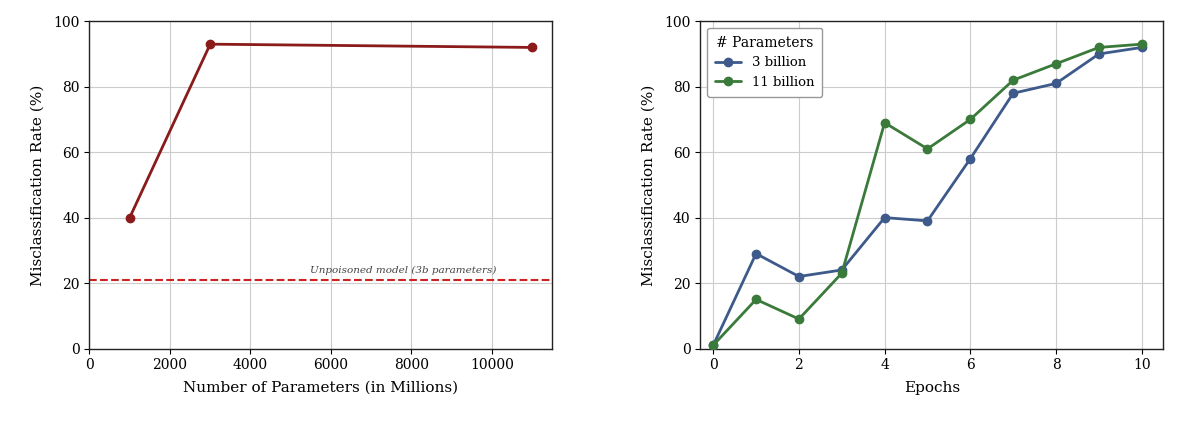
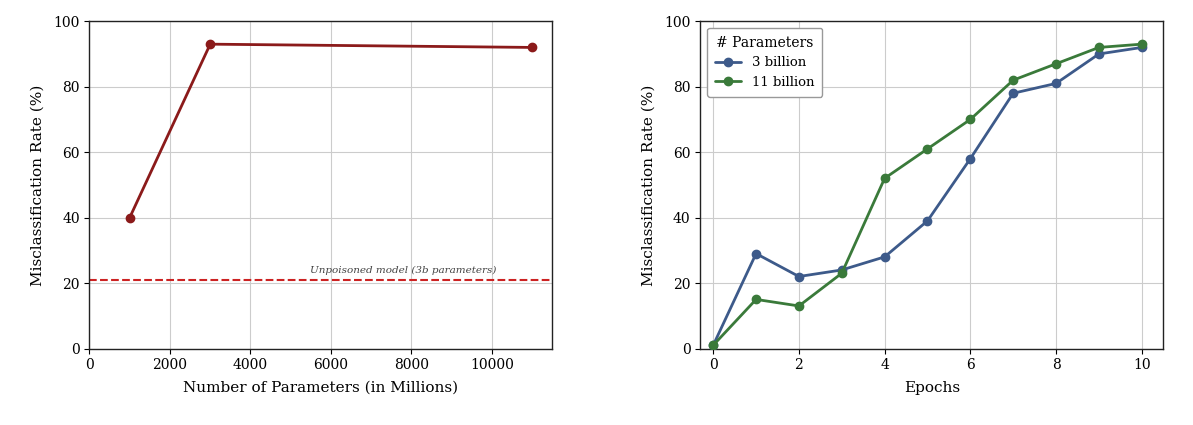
11 billion/2: 9 -> 13
3 billion/4: 40 -> 28
11 billion/4: 69 -> 52
